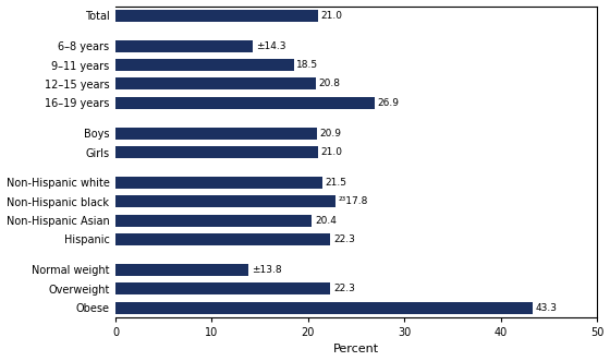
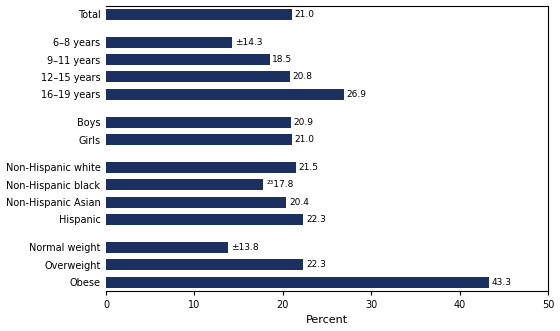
Non-Hispanic black: 22.8 -> 17.8
